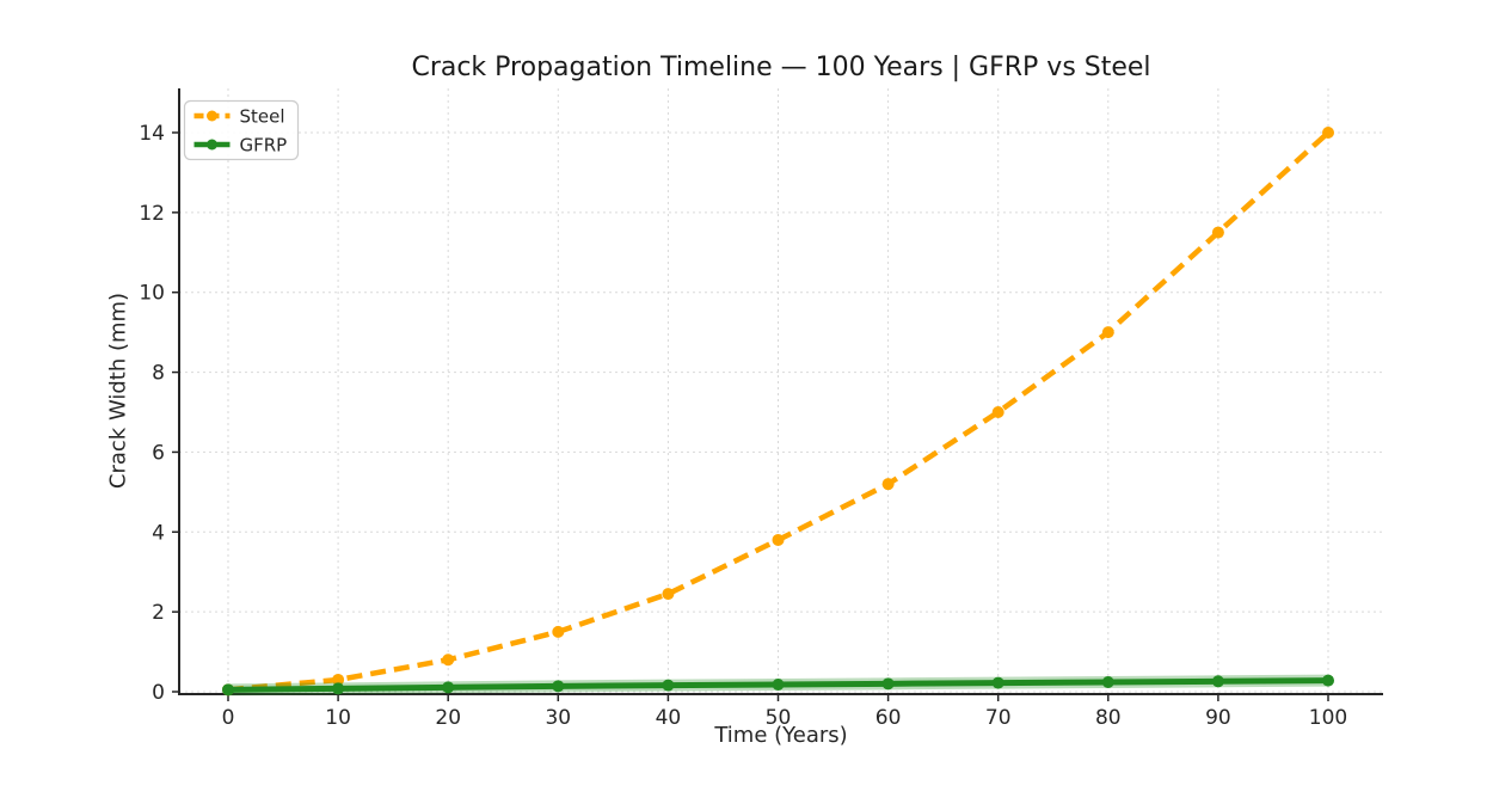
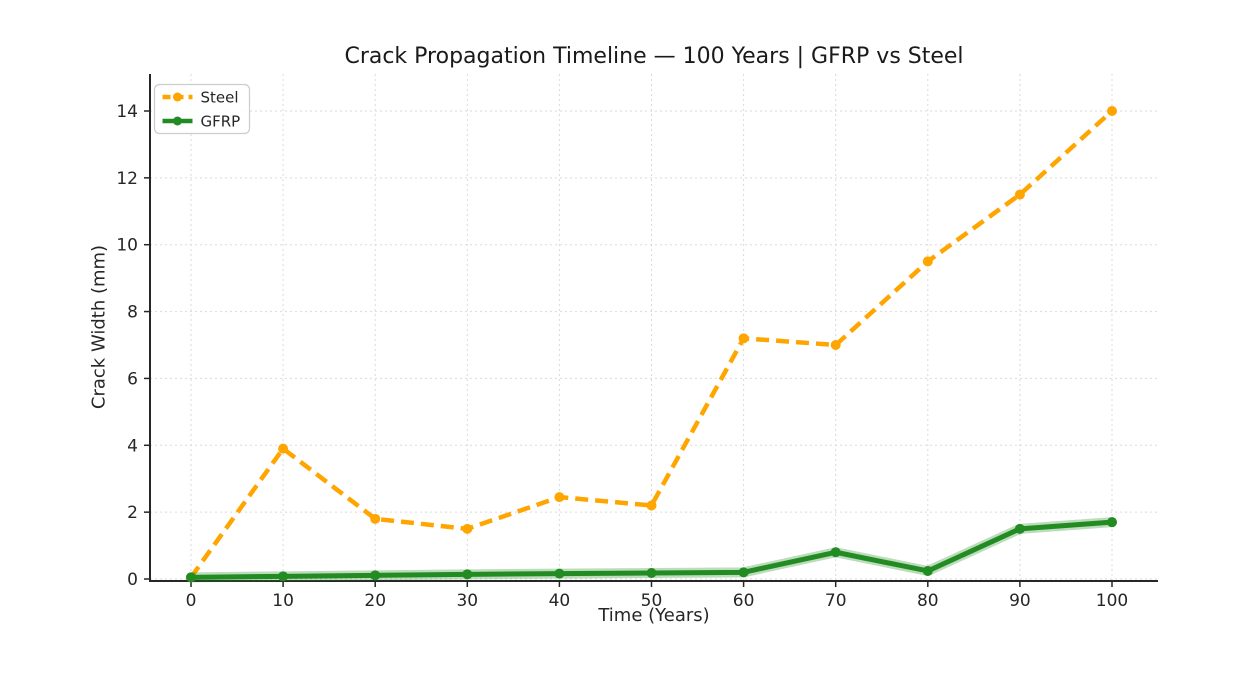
Steel/10: 0.3 -> 3.9
Steel/20: 0.8 -> 1.8
Steel/50: 3.8 -> 2.2
Steel/60: 5.2 -> 7.2
GFRP/70: 0.2 -> 0.8
Steel/80: 9.0 -> 9.5
GFRP/90: 0.3 -> 1.5
GFRP/100: 0.3 -> 1.7
